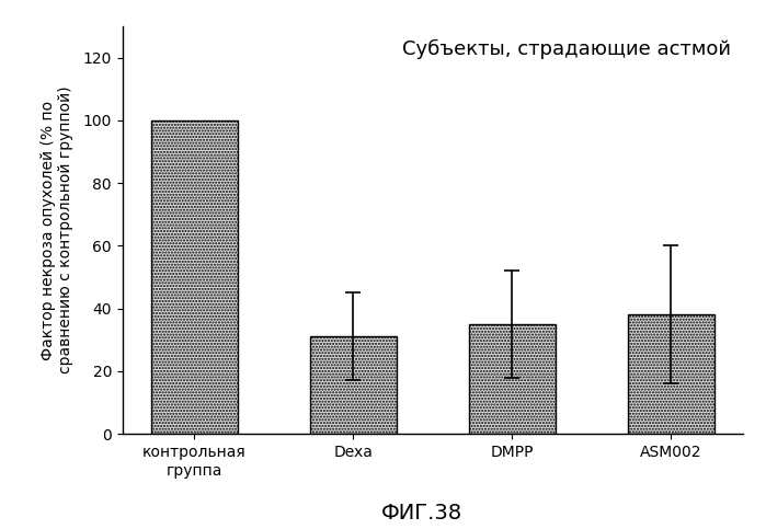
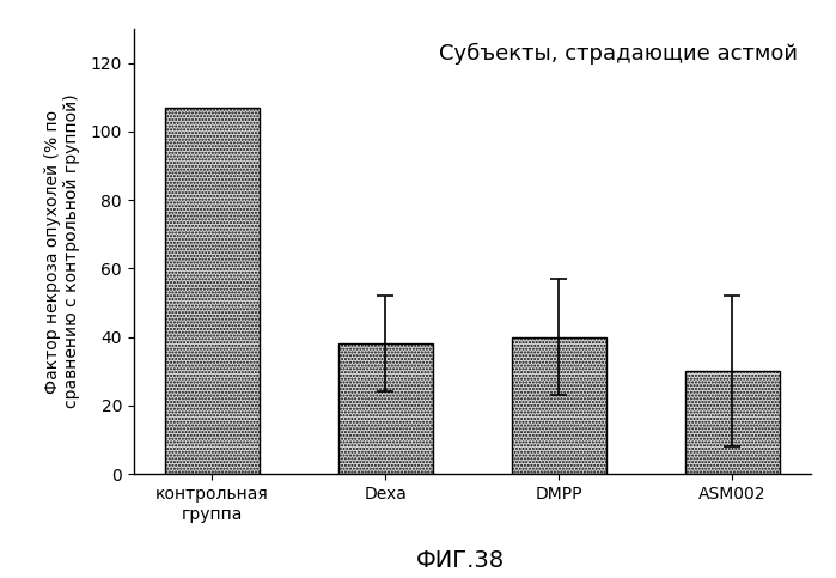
контрольная группа: 100 -> 107
Dexa: 31 -> 38
DMPP: 35 -> 40
ASM002: 38 -> 30
